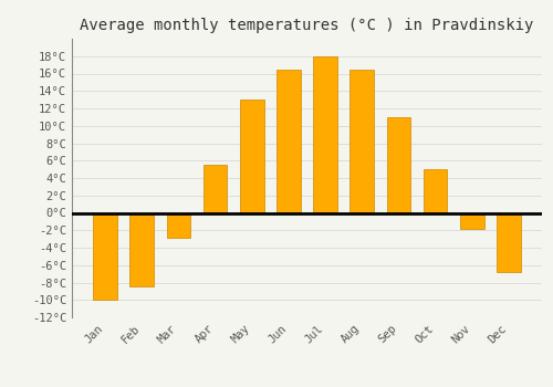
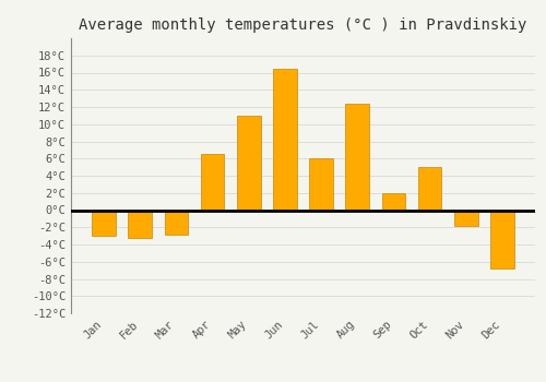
Jan: -10.0°C -> -3.0°C
Feb: -8.5°C -> -3.2°C
Apr: 5.5°C -> 6.6°C
May: 13.0°C -> 11.0°C
Jul: 18.0°C -> 6.0°C
Aug: 16.5°C -> 12.4°C
Sep: 11.0°C -> 2.0°C
